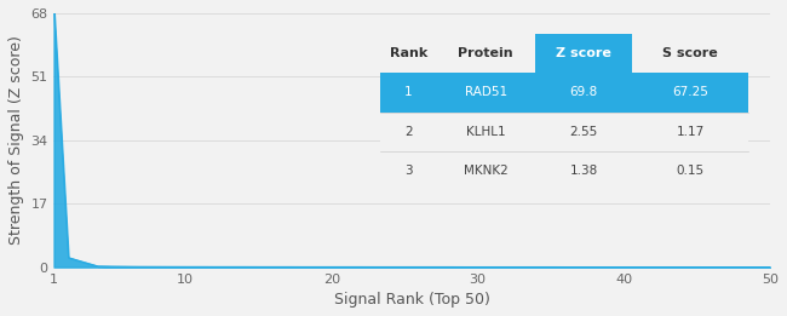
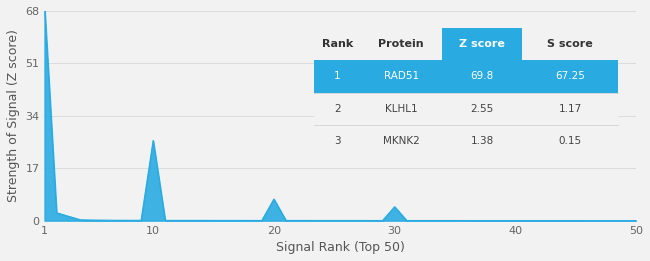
10: 0.1 -> 26.0
20: 0.1 -> 7.0
30: 0.0 -> 4.5
